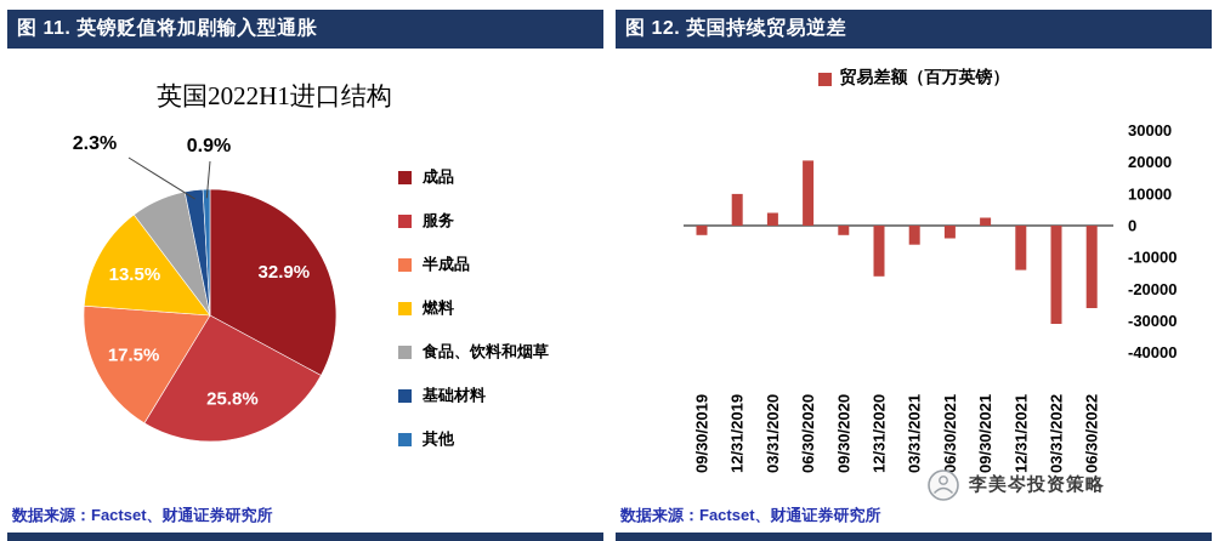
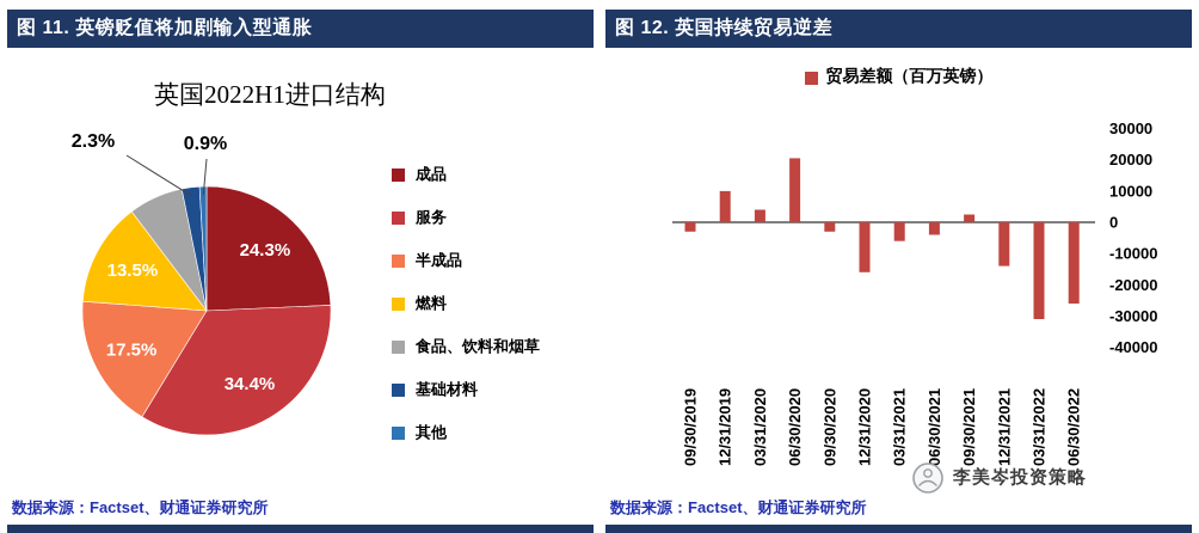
英国2022H1进口结构/成品: 32.9% -> 24.3%
英国2022H1进口结构/服务: 25.8% -> 34.4%
